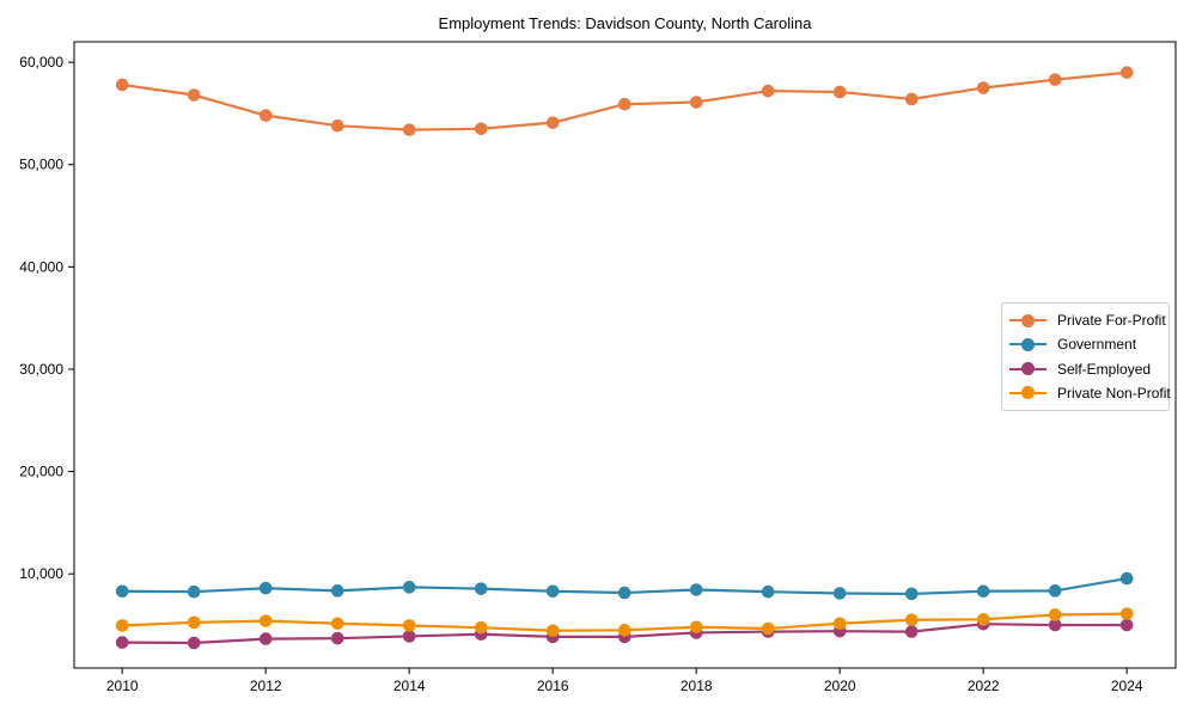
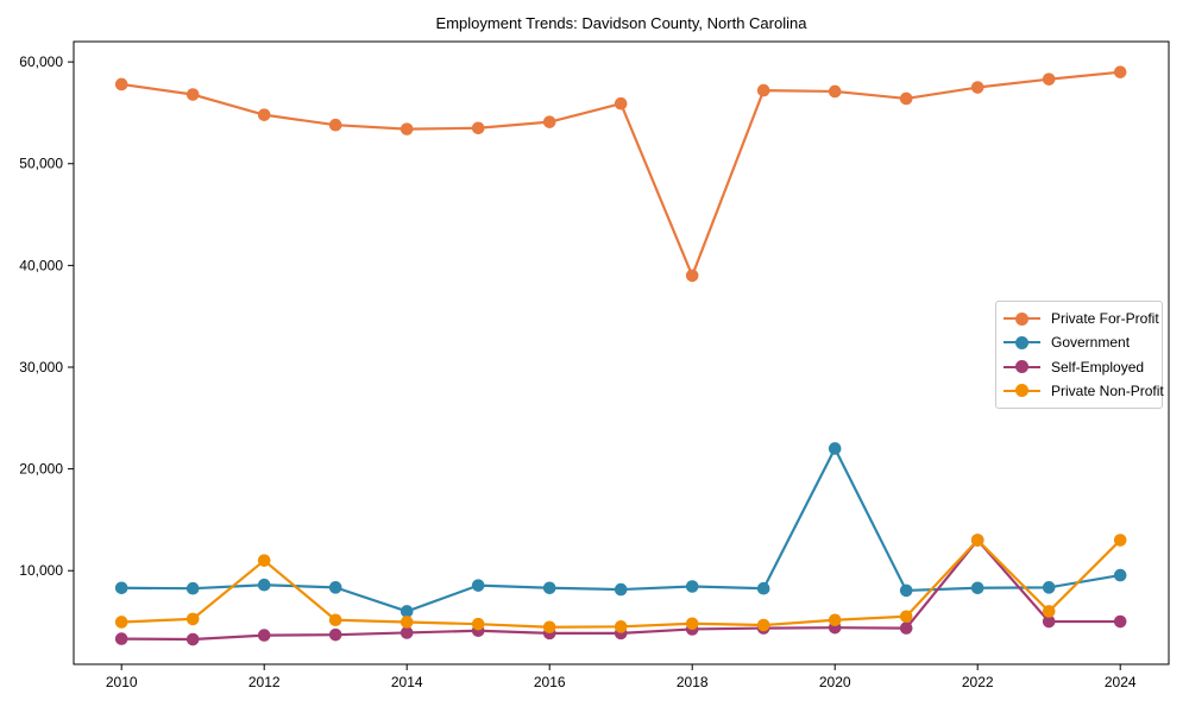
Private Non-Profit/2012: 5000 -> 11000
Government/2014: 9000 -> 6000
Private For-Profit/2018: 56000 -> 39000
Government/2020: 8000 -> 22000
Self-Employed/2022: 5000 -> 13000
Private Non-Profit/2022: 6000 -> 13000
Private Non-Profit/2024: 6000 -> 13000
